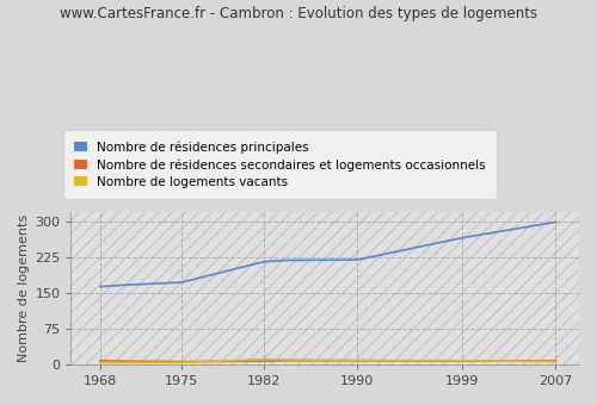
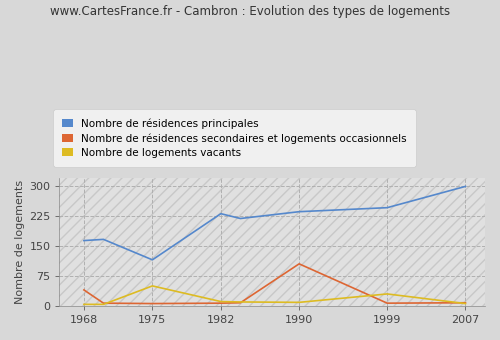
Nombre de résidences secondaires et logements occasionnels/1968: 8 -> 40
Nombre de résidences principales/1975: 172 -> 115
Nombre de logements vacants/1975: 4 -> 50
Nombre de résidences principales/1982: 215 -> 230
Nombre de résidences principales/1990: 219 -> 235
Nombre de résidences secondaires et logements occasionnels/1990: 8 -> 105
Nombre de résidences principales/1999: 265 -> 245
Nombre de logements vacants/1999: 8 -> 30
